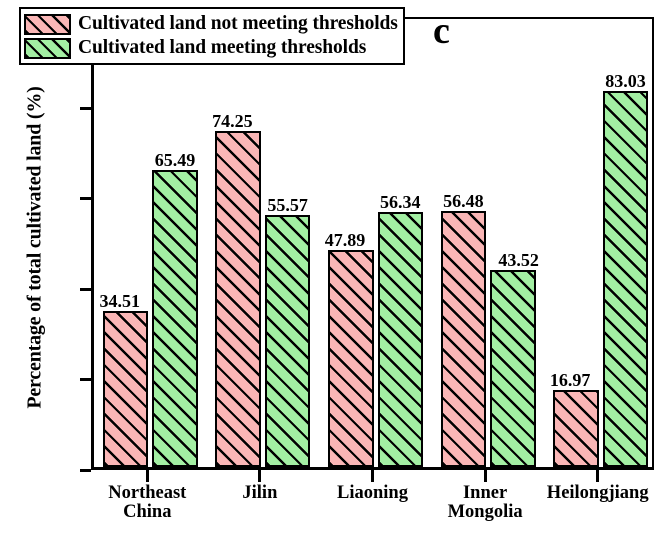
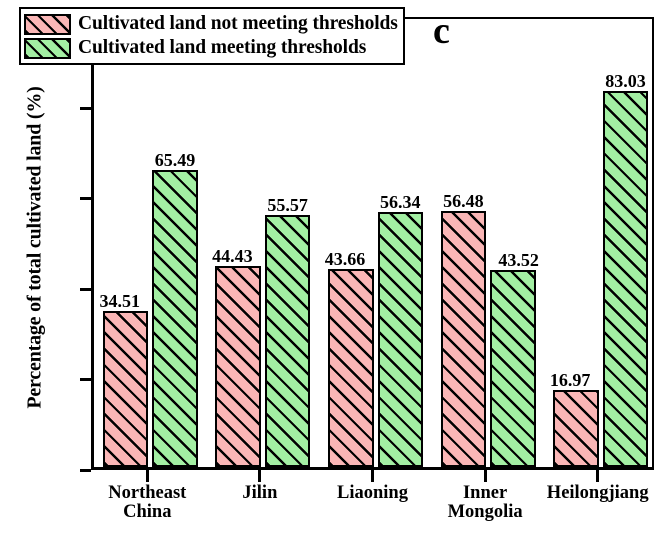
Cultivated land not meeting thresholds/Jilin: 74.25 -> 44.43
Cultivated land not meeting thresholds/Liaoning: 47.89 -> 43.66
